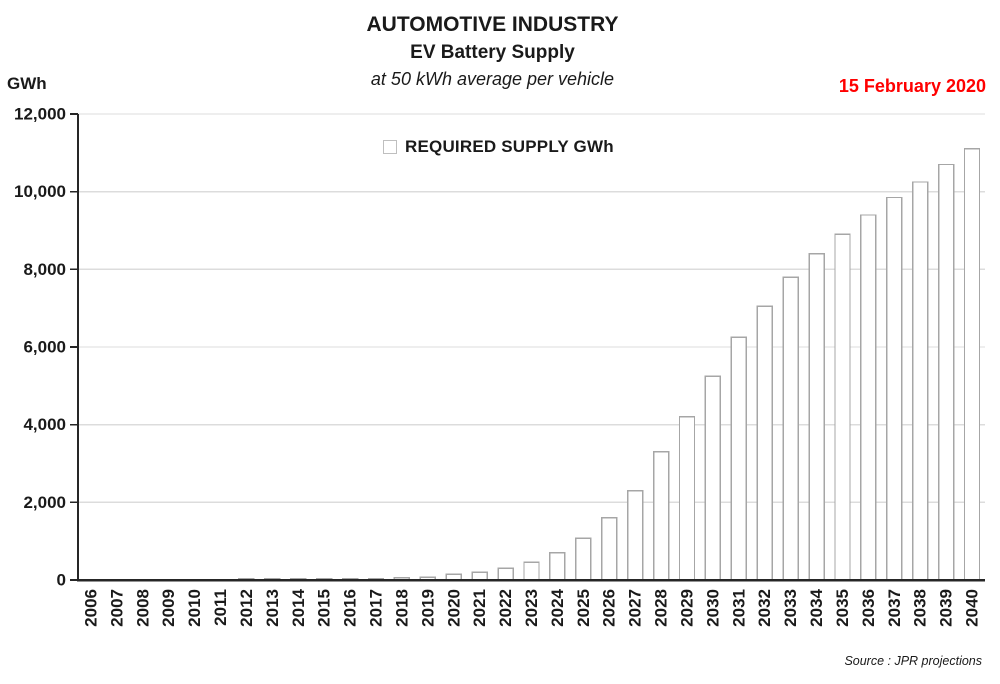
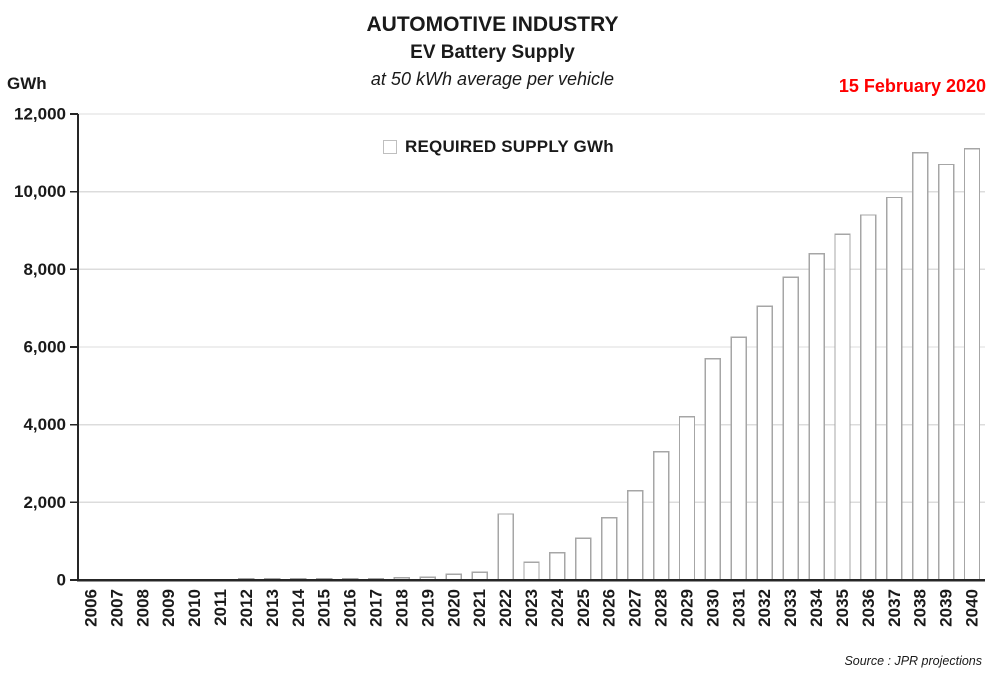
2022: 300 -> 1700
2030: 5200 -> 5700
2038: 10200 -> 11000
